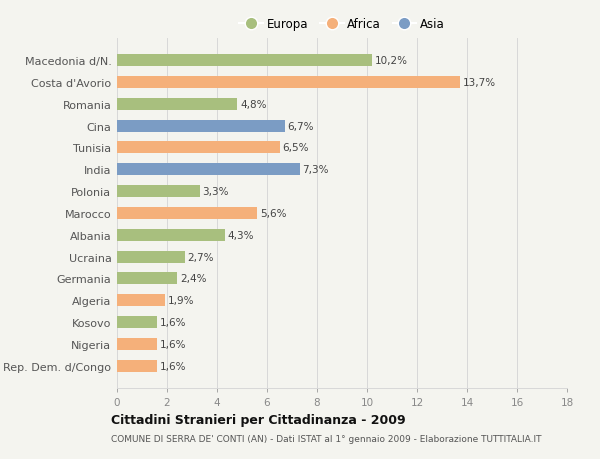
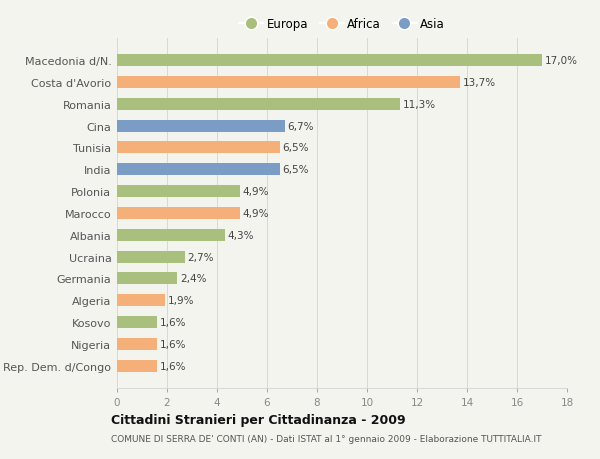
Macedonia d/N.: 10,2% -> 17,0%
Romania: 4,8% -> 11,3%
India: 7,3% -> 6,5%
Polonia: 3,3% -> 4,9%
Marocco: 5,6% -> 4,9%
